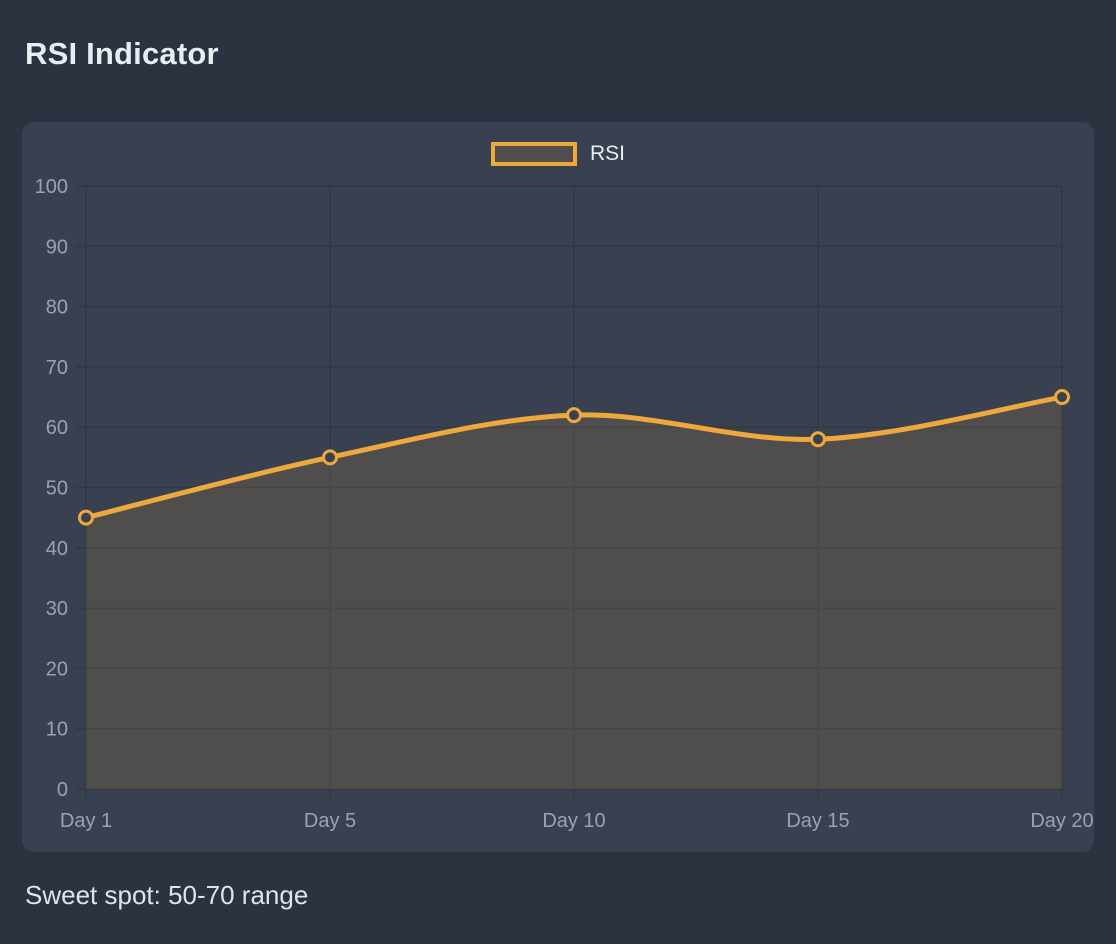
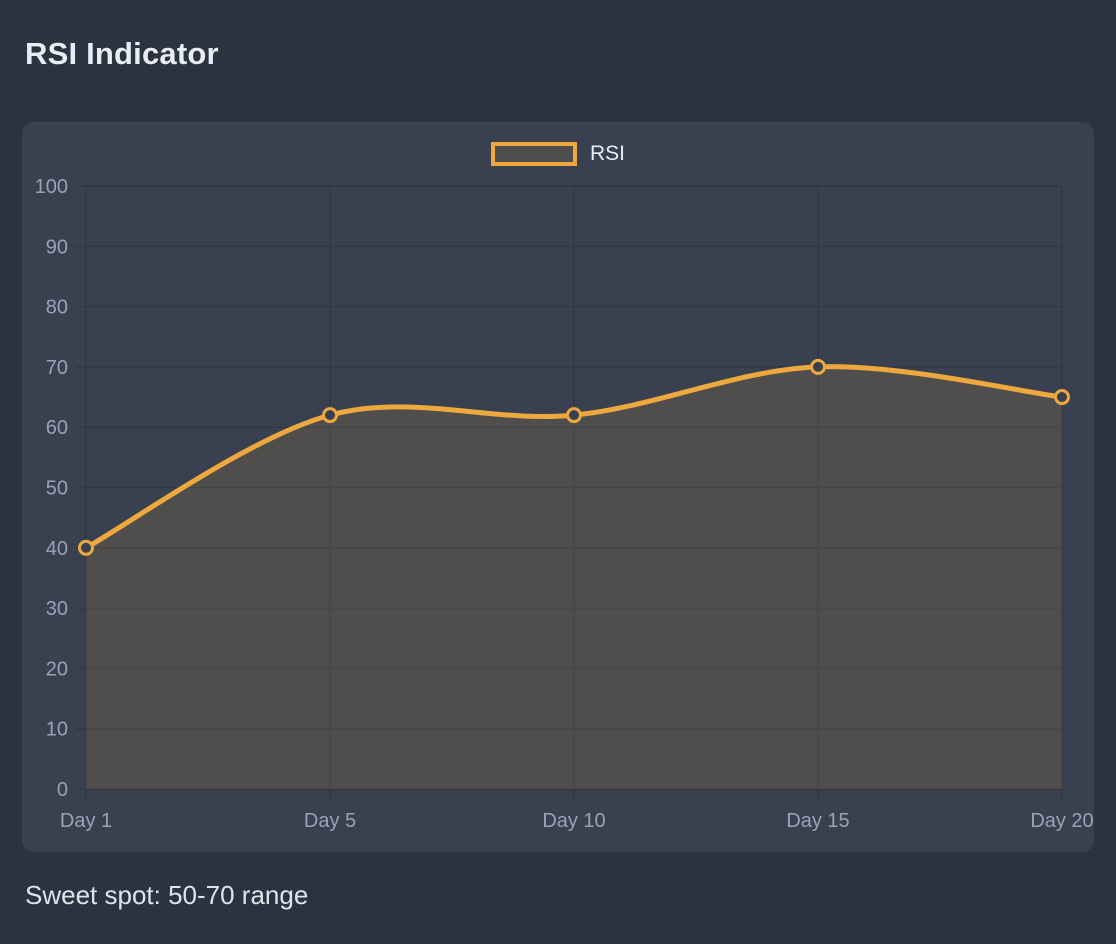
Day 1: 45 -> 40
Day 5: 55 -> 62
Day 15: 58 -> 70
